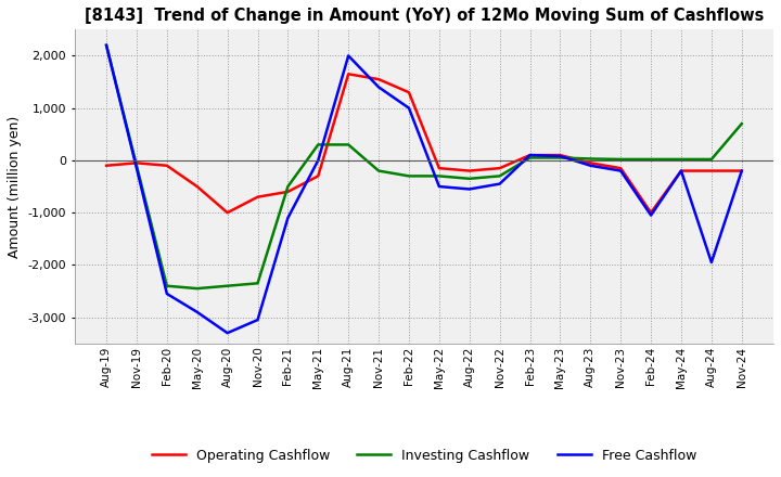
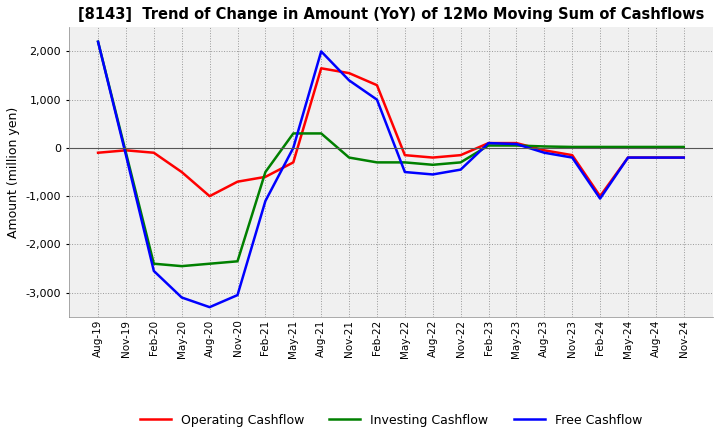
Free Cashflow/May-20: -2,900 -> -3,100
Free Cashflow/Aug-24: -1,950 -> -200
Investing Cashflow/Nov-24: 700 -> 20
